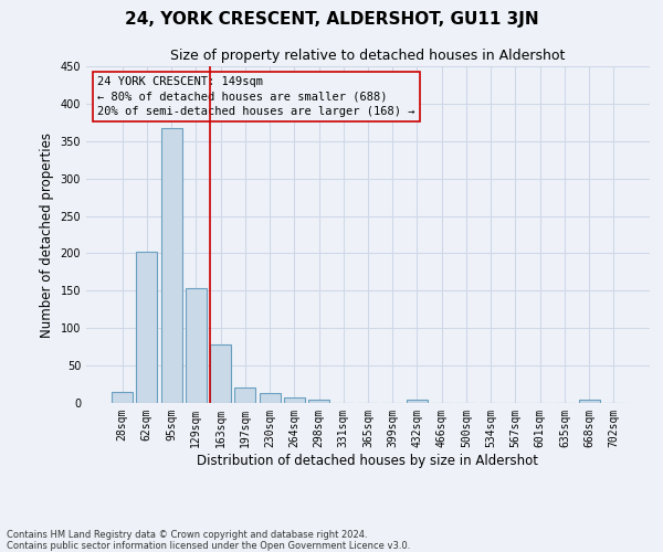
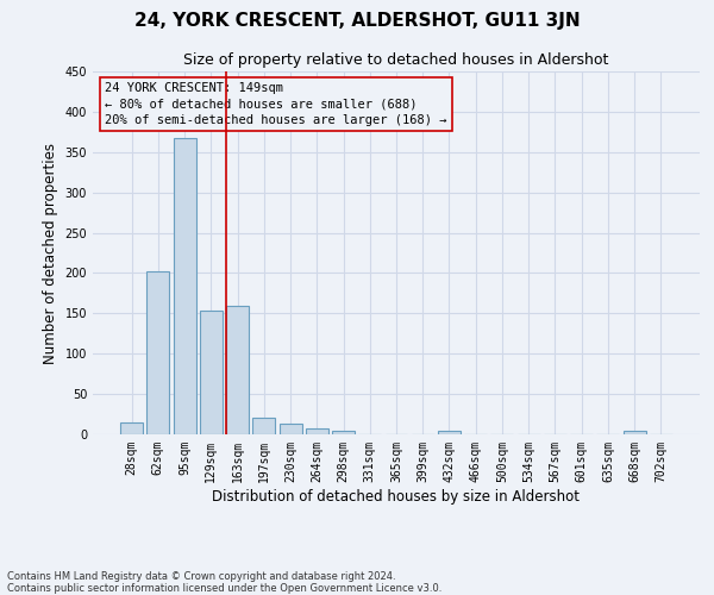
163sqm: 78 -> 160
